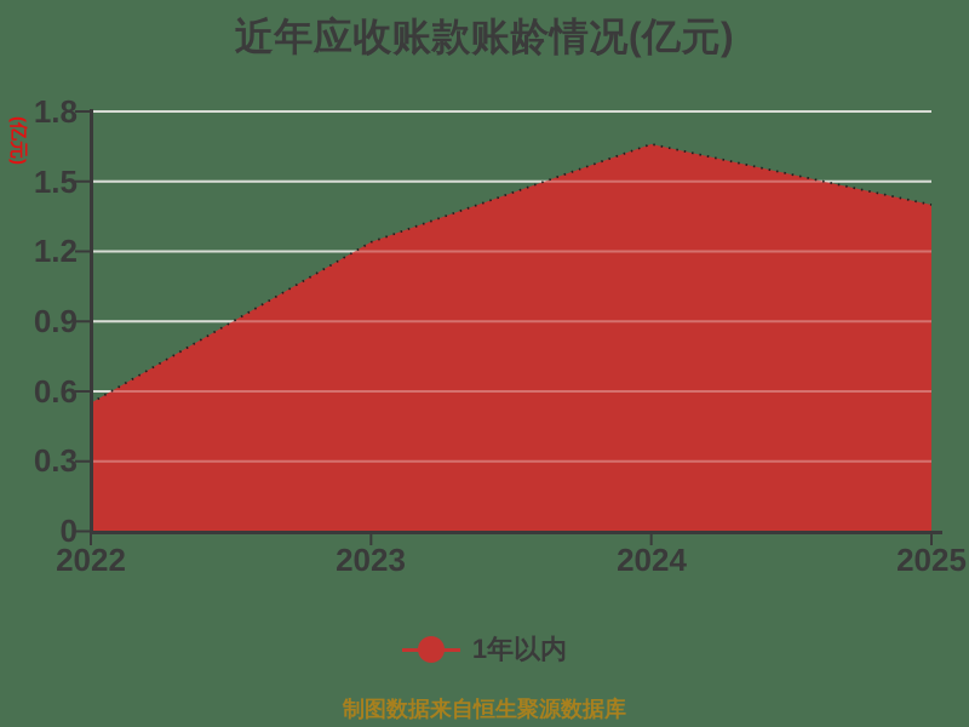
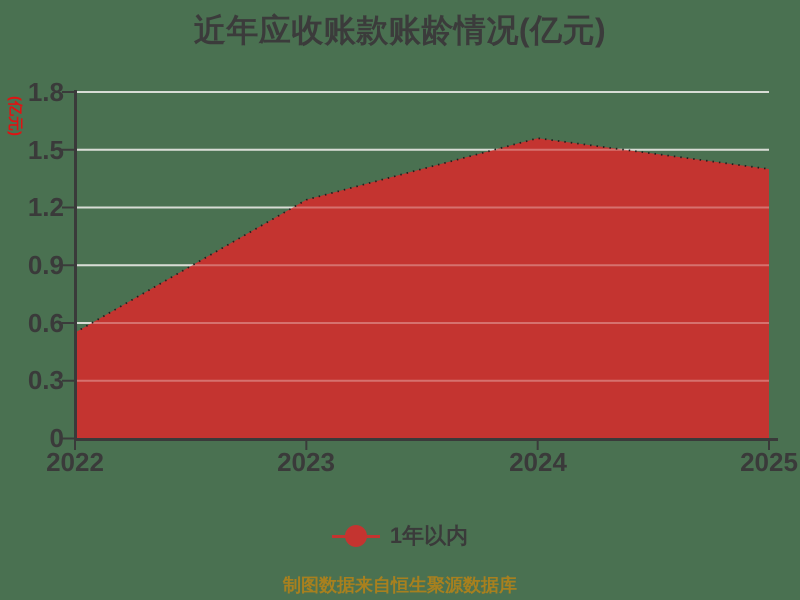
2024: 1.66 -> 1.56
